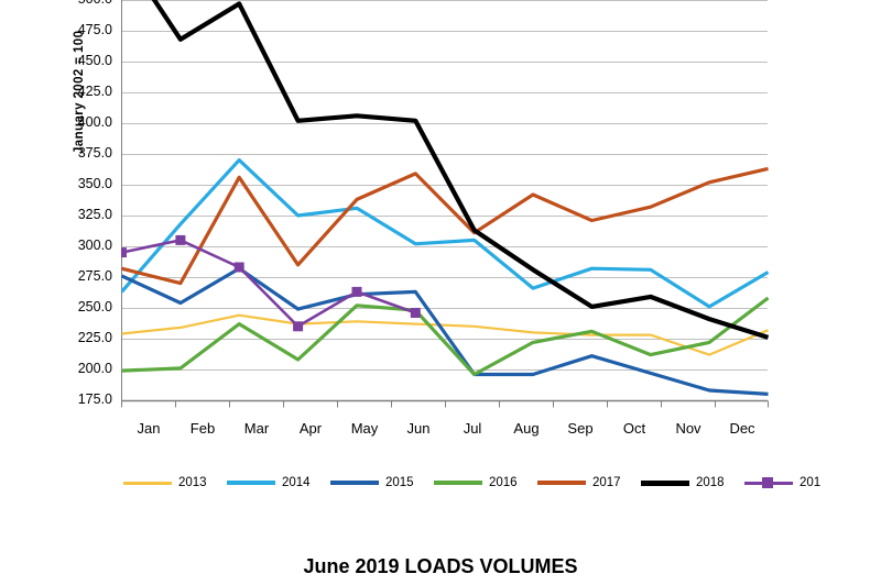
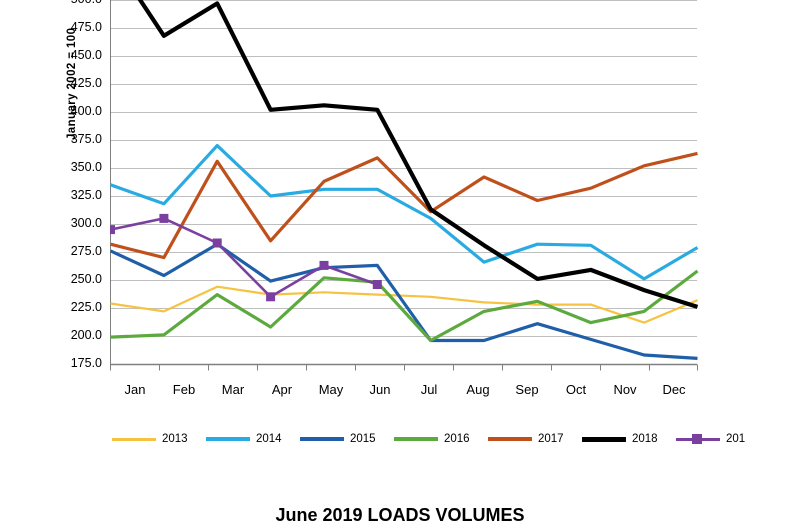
2014/Jan: 263 -> 335
2013/Feb: 234 -> 222
2014/Jun: 302 -> 331
